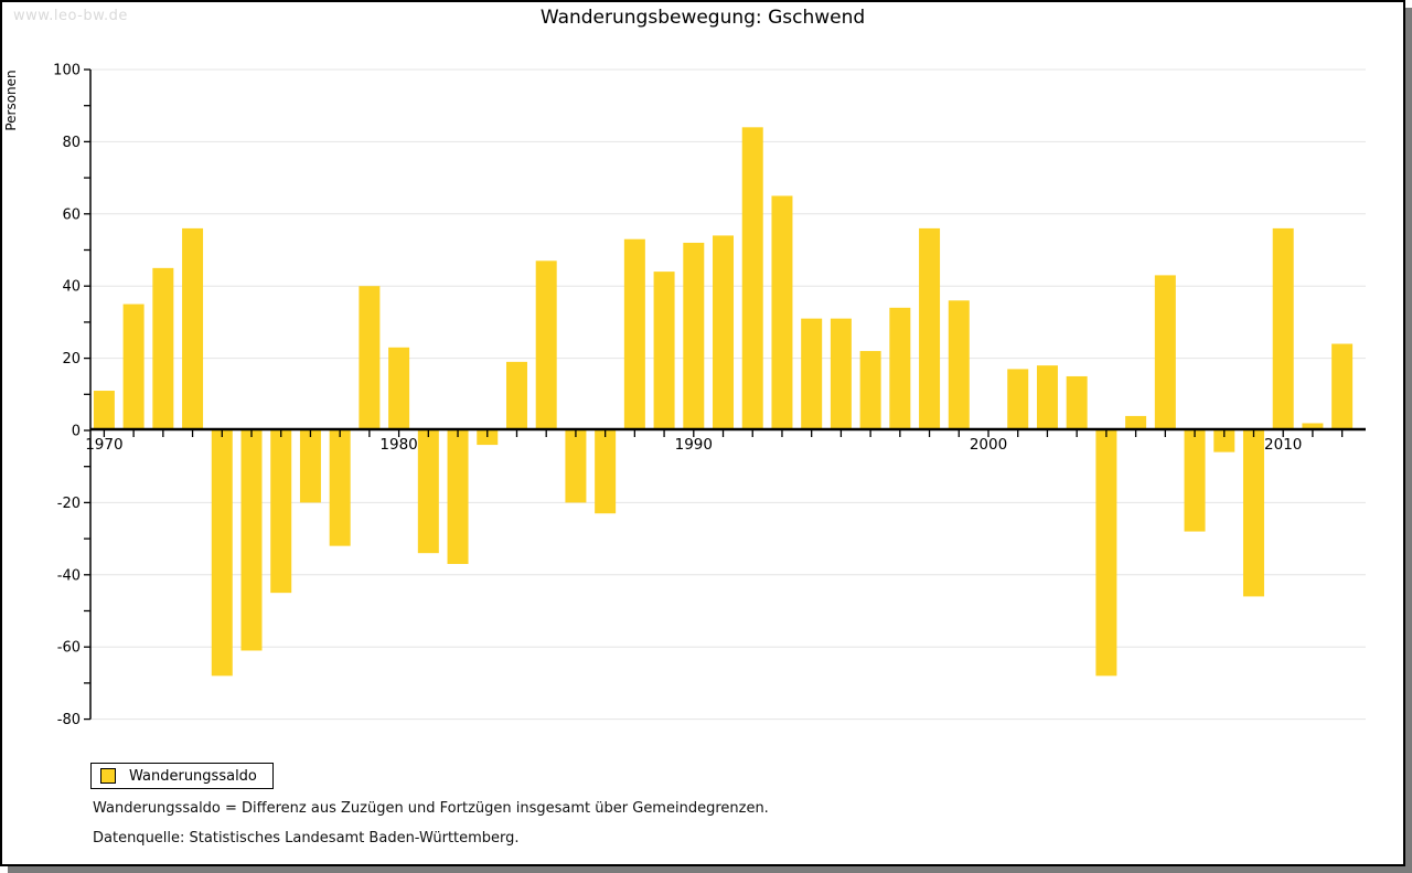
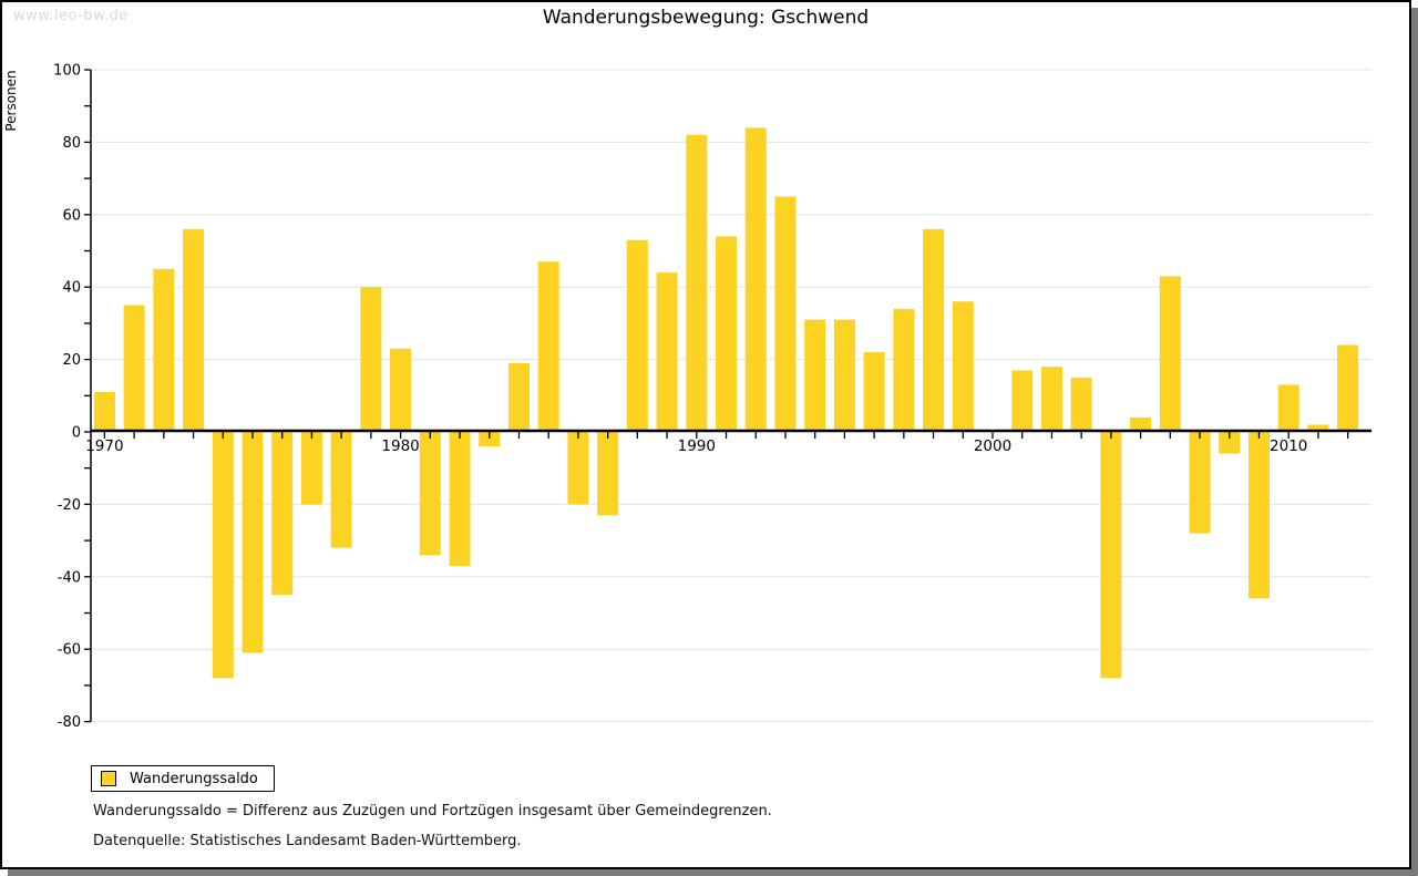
1990: 52 -> 82
2010: 56 -> 13
